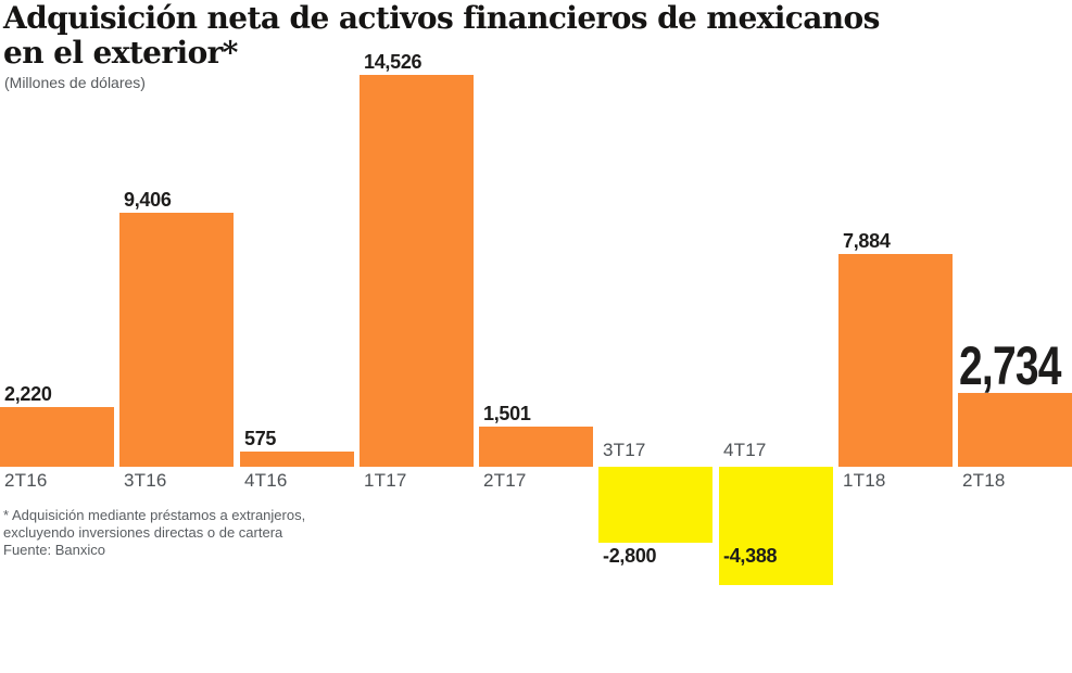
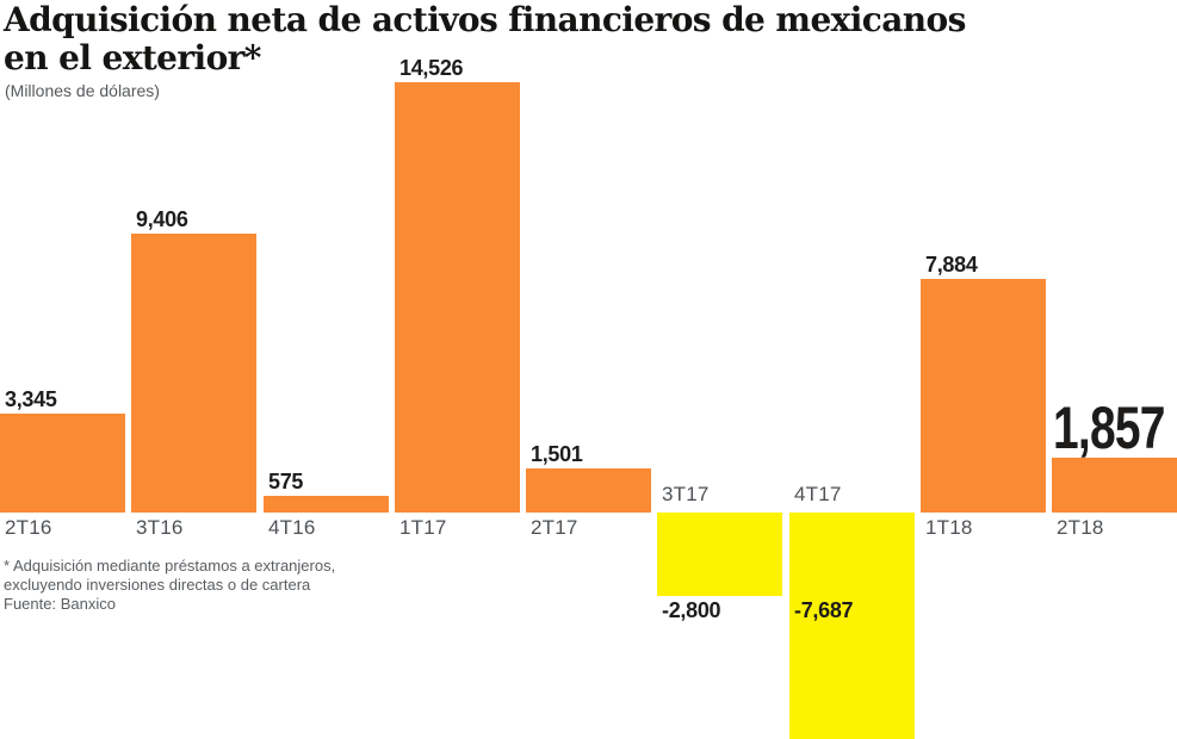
2T16: 2,220 -> 3,345
4T17: -4,388 -> -7,687
2T18: 2,734 -> 1,857
